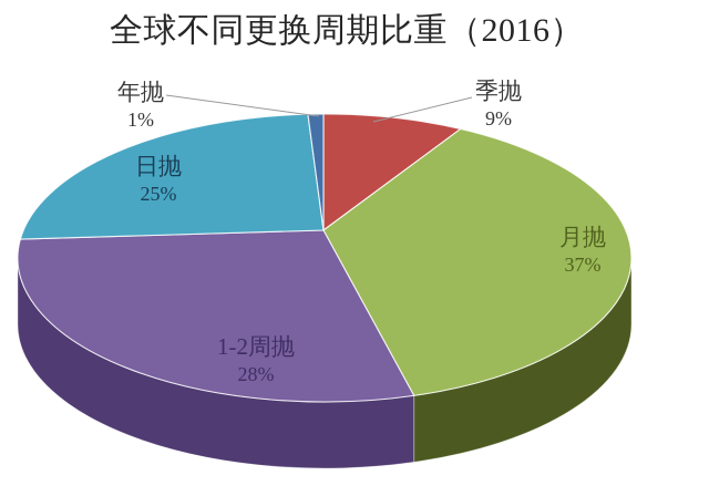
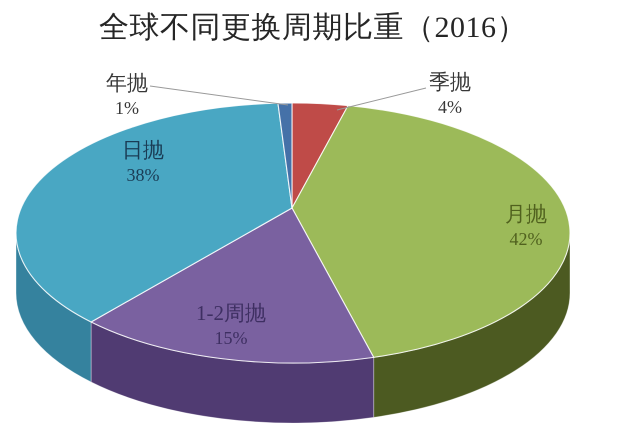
季抛: 9% -> 4%
月抛: 37% -> 42%
1-2周抛: 28% -> 15%
日抛: 25% -> 38%
